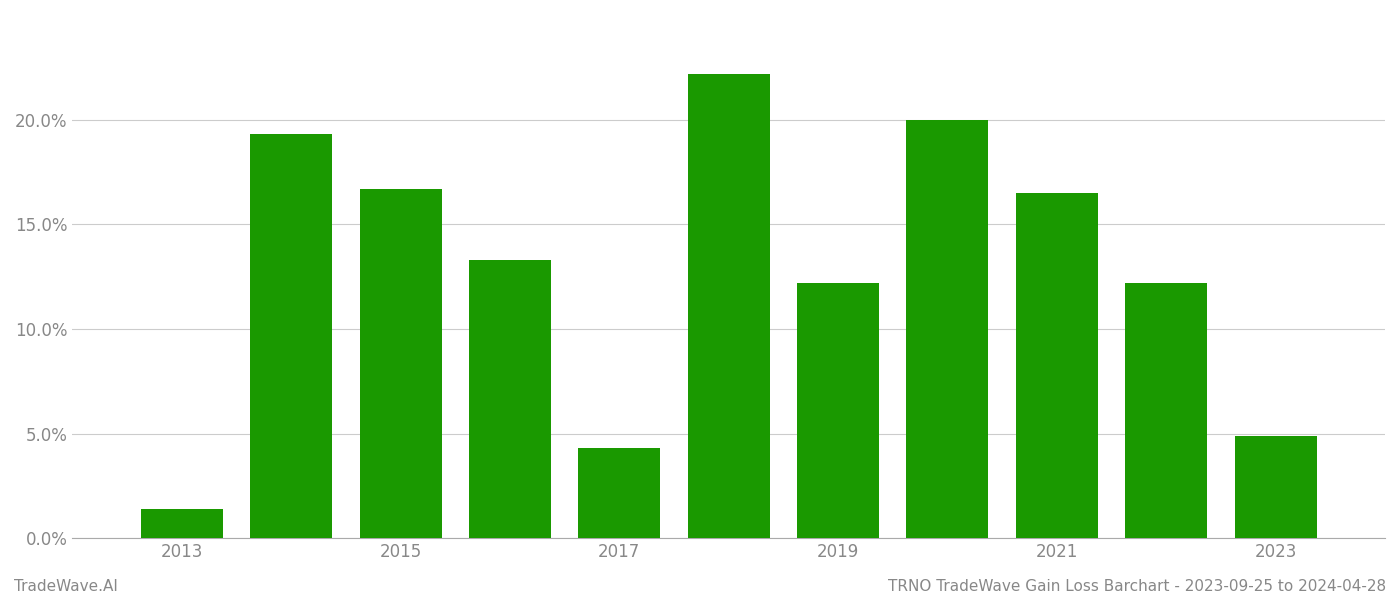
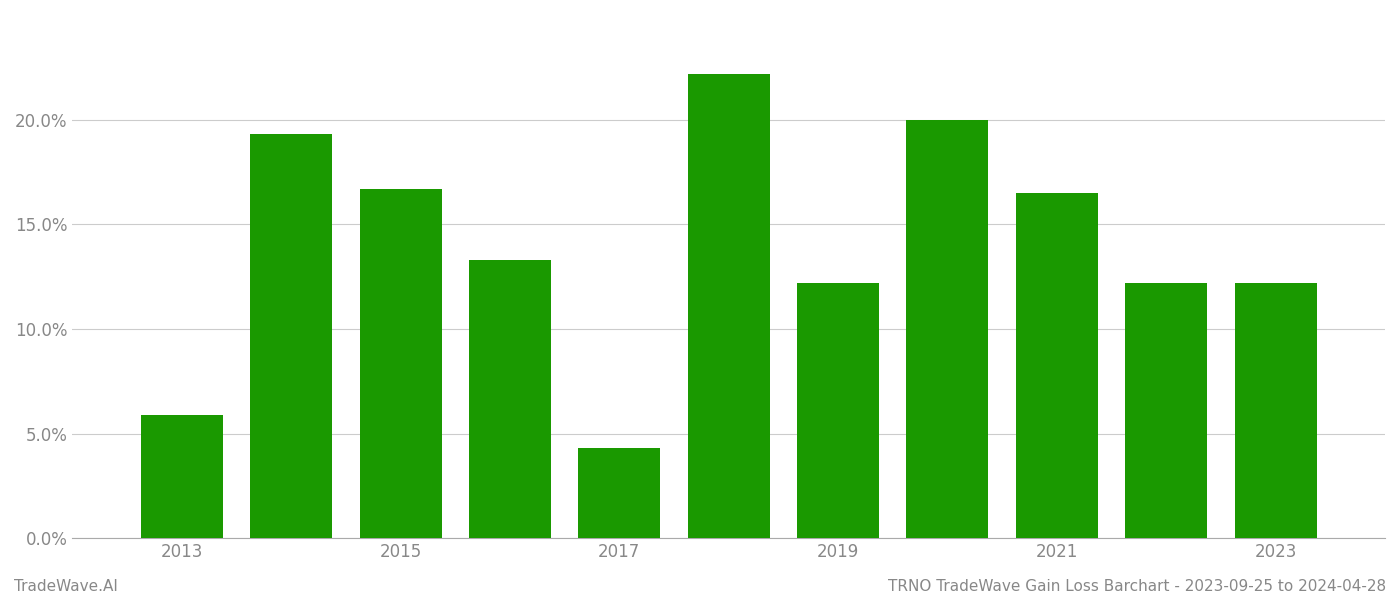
2013: 1.4% -> 5.9%
2023: 4.9% -> 12.2%
